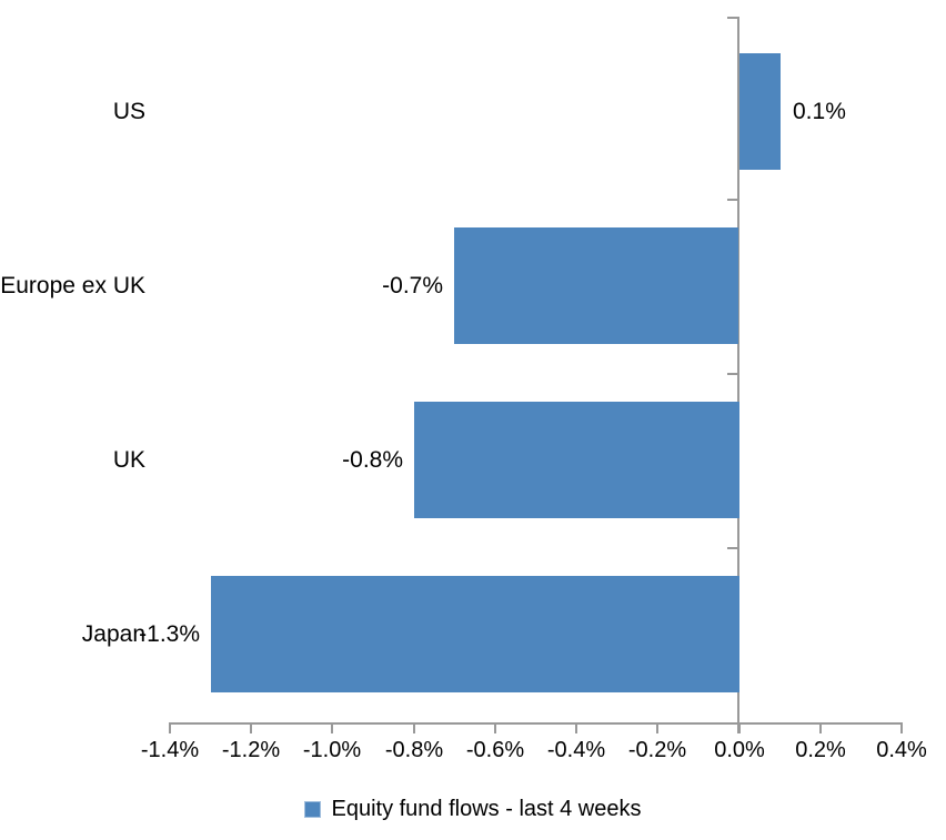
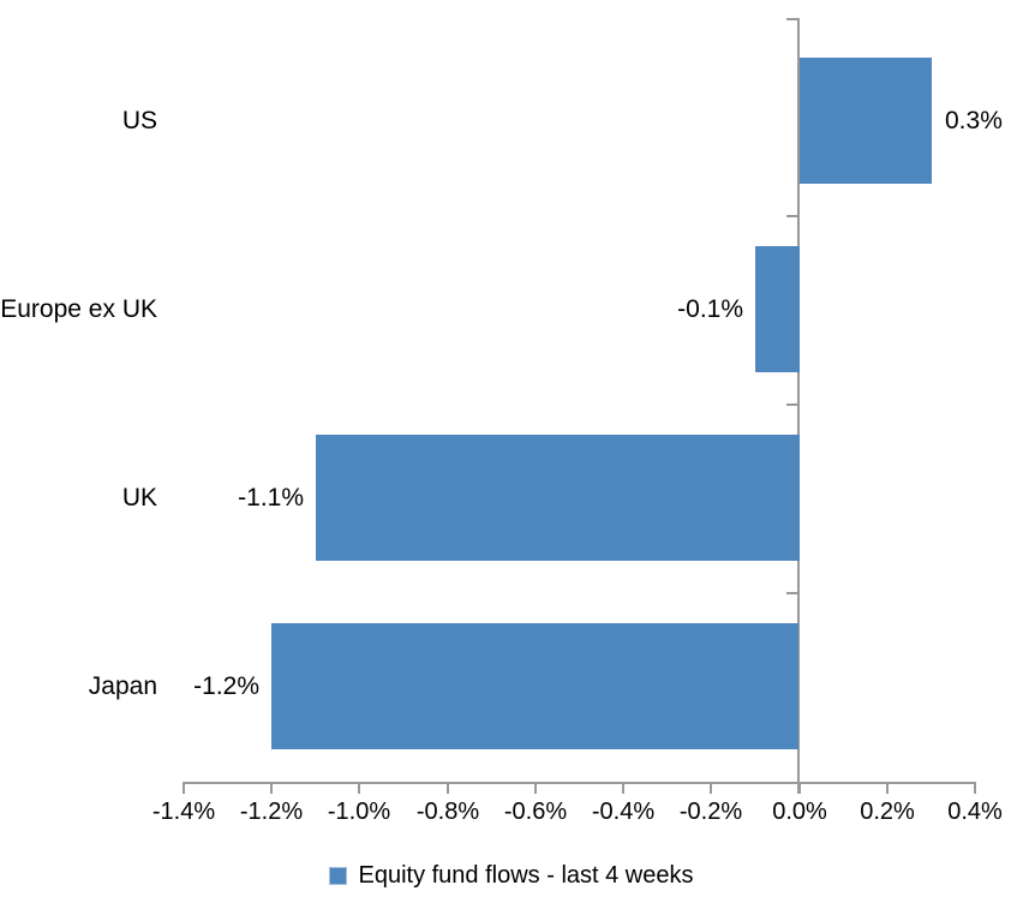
US: 0.1% -> 0.3%
Europe ex UK: -0.7% -> -0.1%
UK: -0.8% -> -1.1%
Japan: -1.3% -> -1.2%
